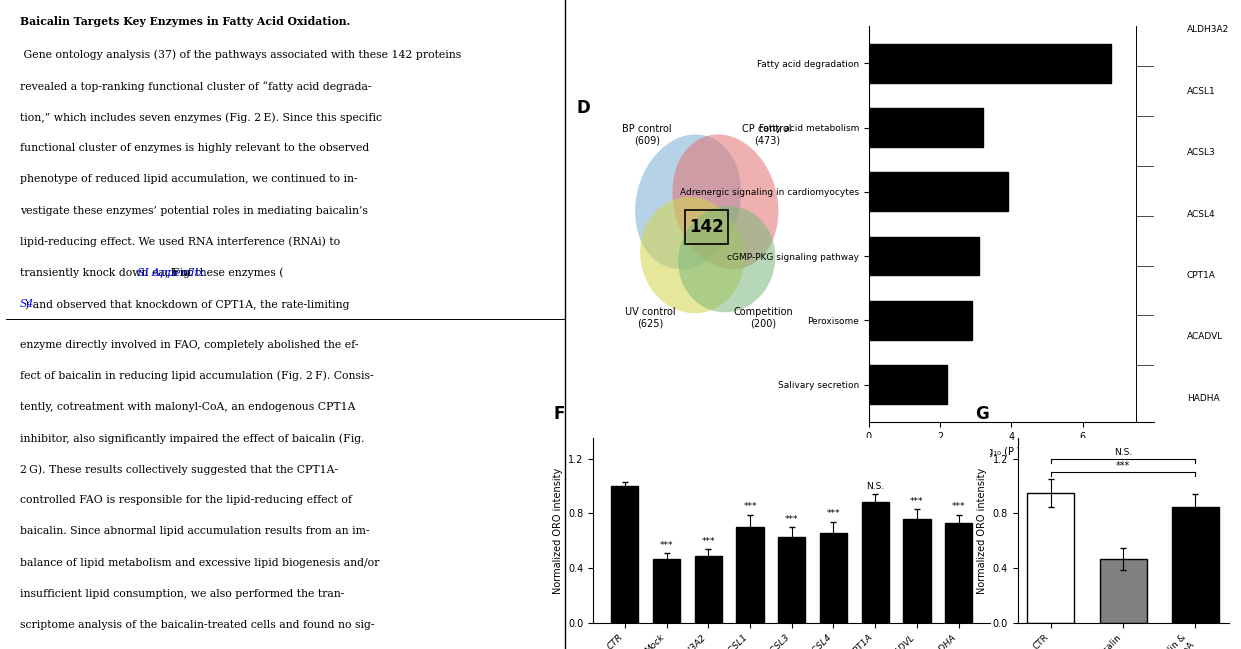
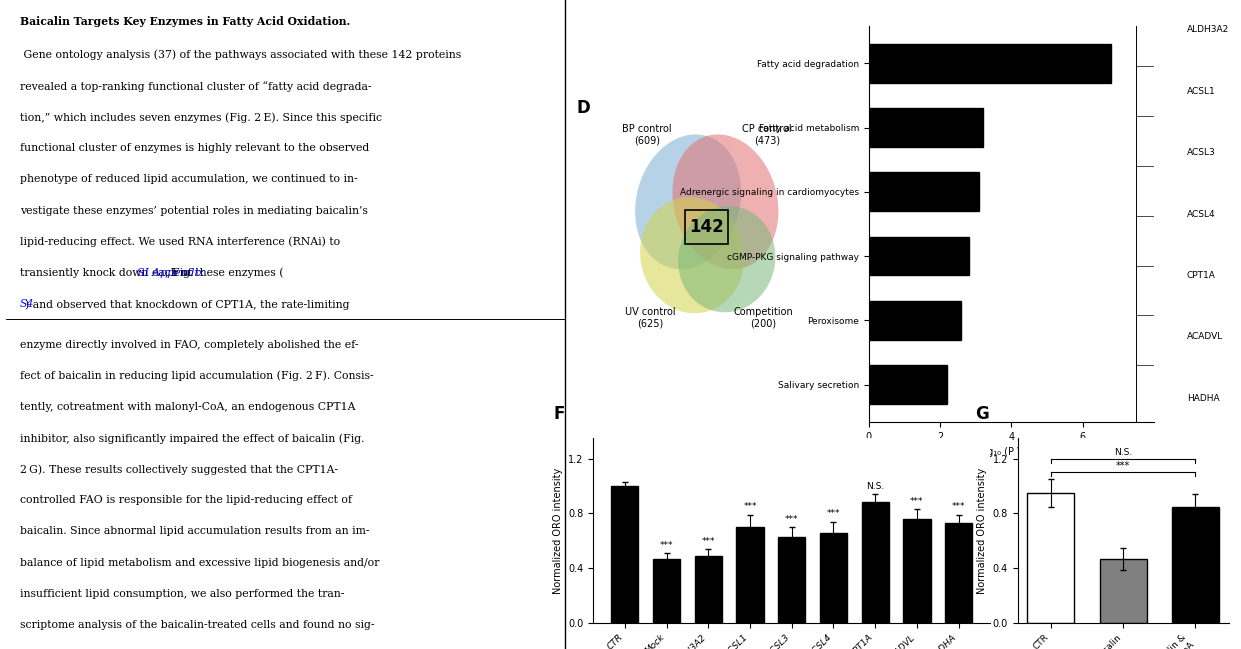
Adrenergic signaling in cardiomyocytes: 3.9 -> 3.1
cGMP-PKG signaling pathway: 3.1 -> 2.8
Peroxisome: 2.9 -> 2.6
